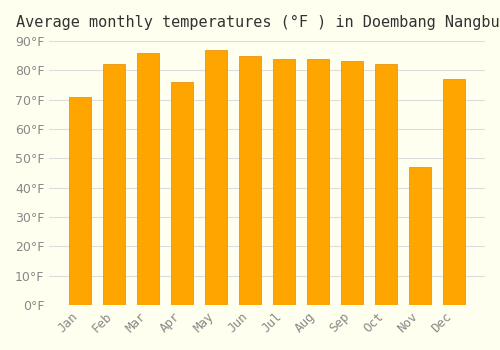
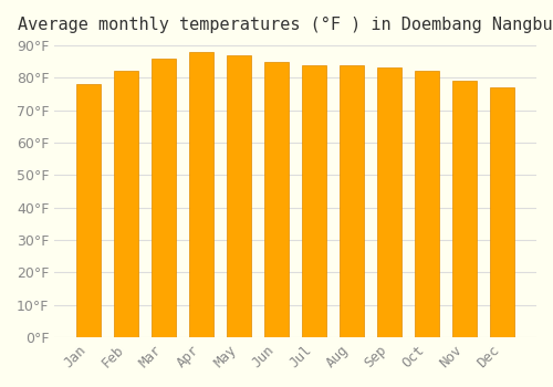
Jan: 71°F -> 78°F
Apr: 76°F -> 88°F
Nov: 47°F -> 79°F
